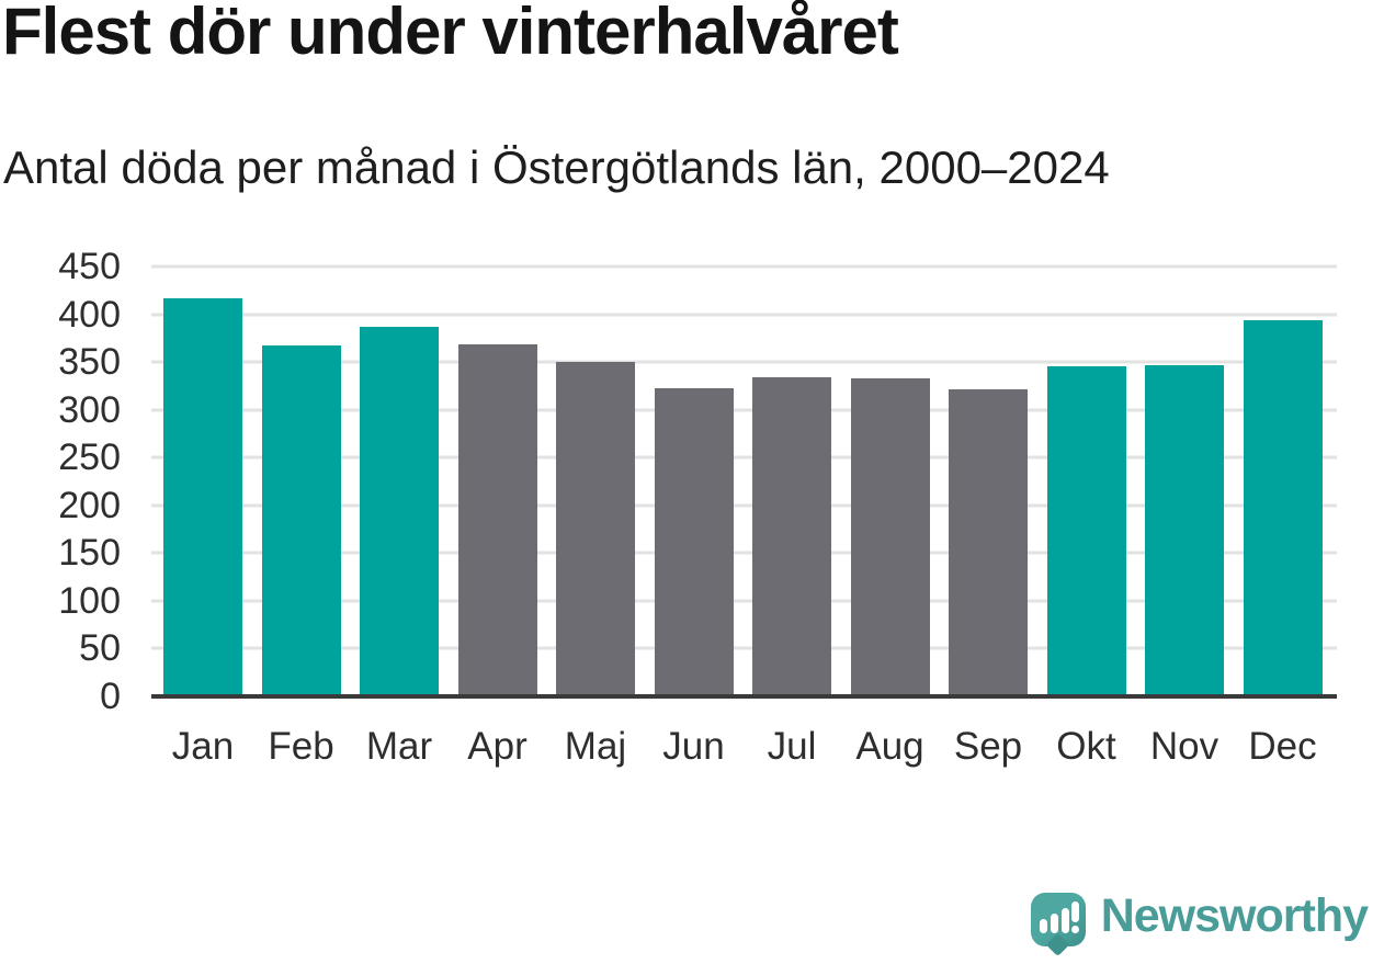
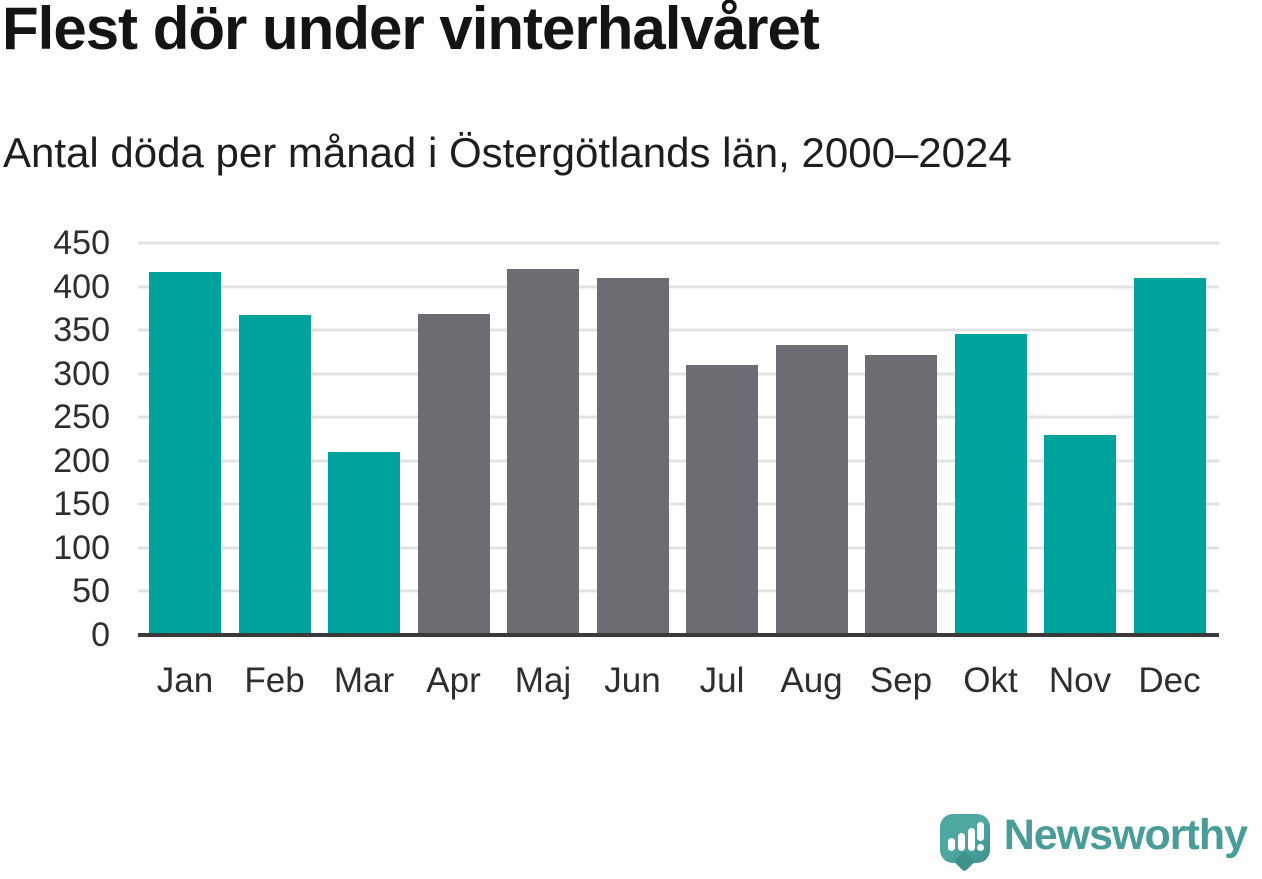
Mar: 390 -> 210
Maj: 350 -> 420
Jun: 320 -> 410
Jul: 330 -> 310
Nov: 350 -> 230
Dec: 390 -> 410
